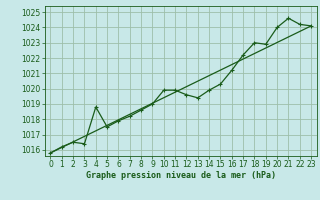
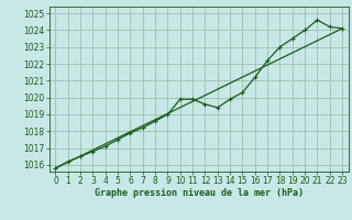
3: 1016.4 -> 1016.8
4: 1018.8 -> 1017.1
19: 1022.9 -> 1023.5
